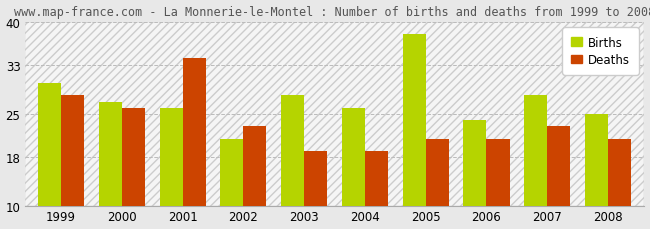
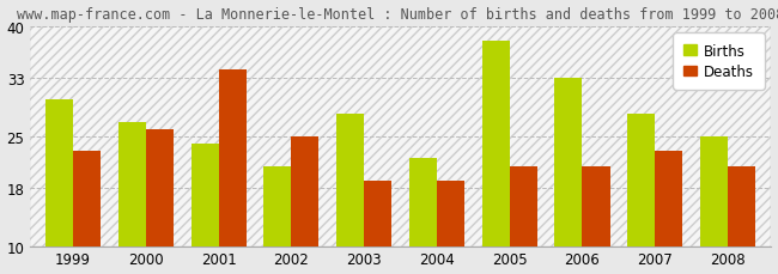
Deaths/1999: 28 -> 23
Births/2001: 26 -> 24
Deaths/2002: 23 -> 25
Births/2004: 26 -> 22
Births/2006: 24 -> 33
